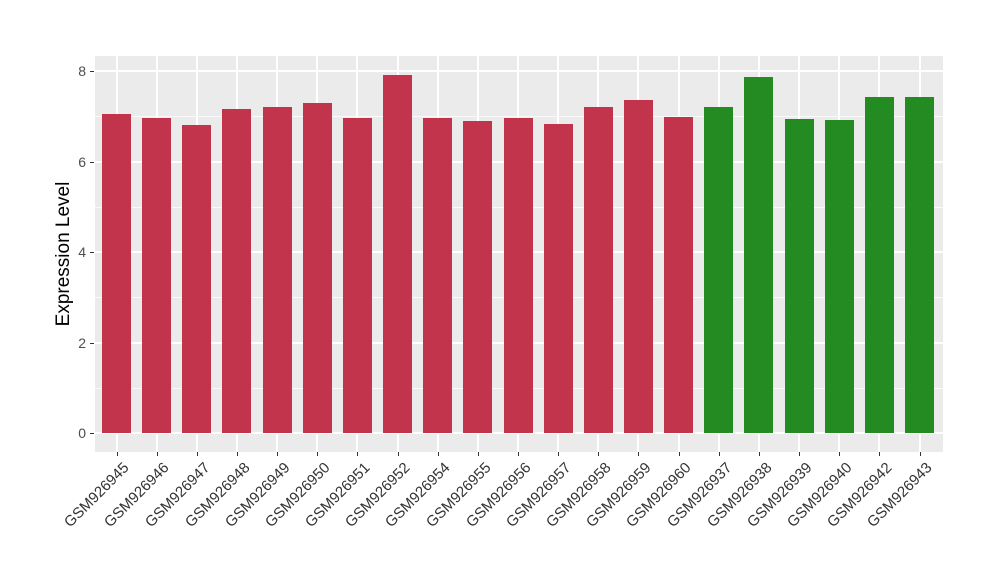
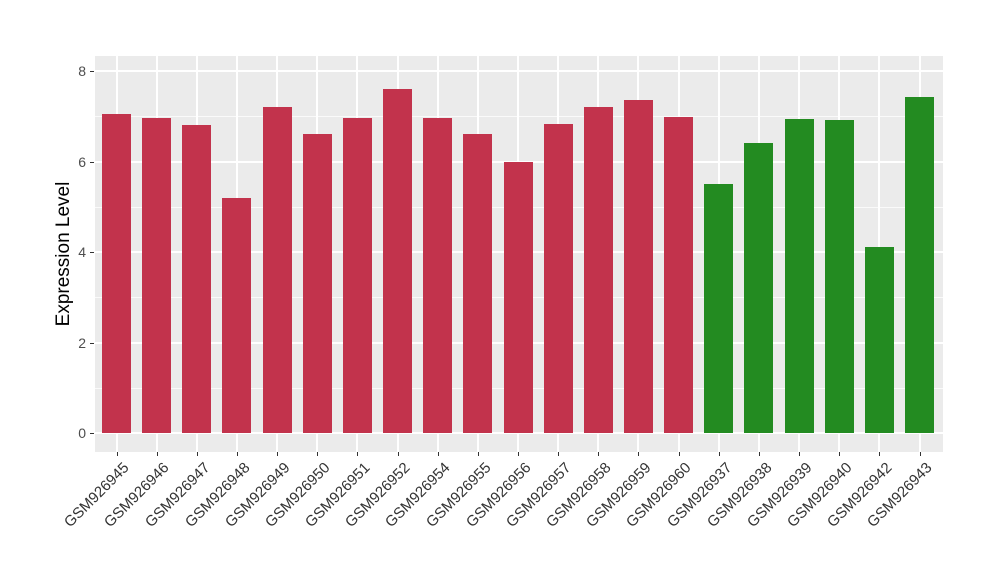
GSM926948: 7.2 -> 5.2
GSM926950: 7.3 -> 6.6
GSM926952: 7.9 -> 7.6
GSM926955: 6.9 -> 6.6
GSM926956: 7.0 -> 6.0
GSM926937: 7.2 -> 5.5
GSM926938: 7.9 -> 6.4
GSM926942: 7.4 -> 4.1
